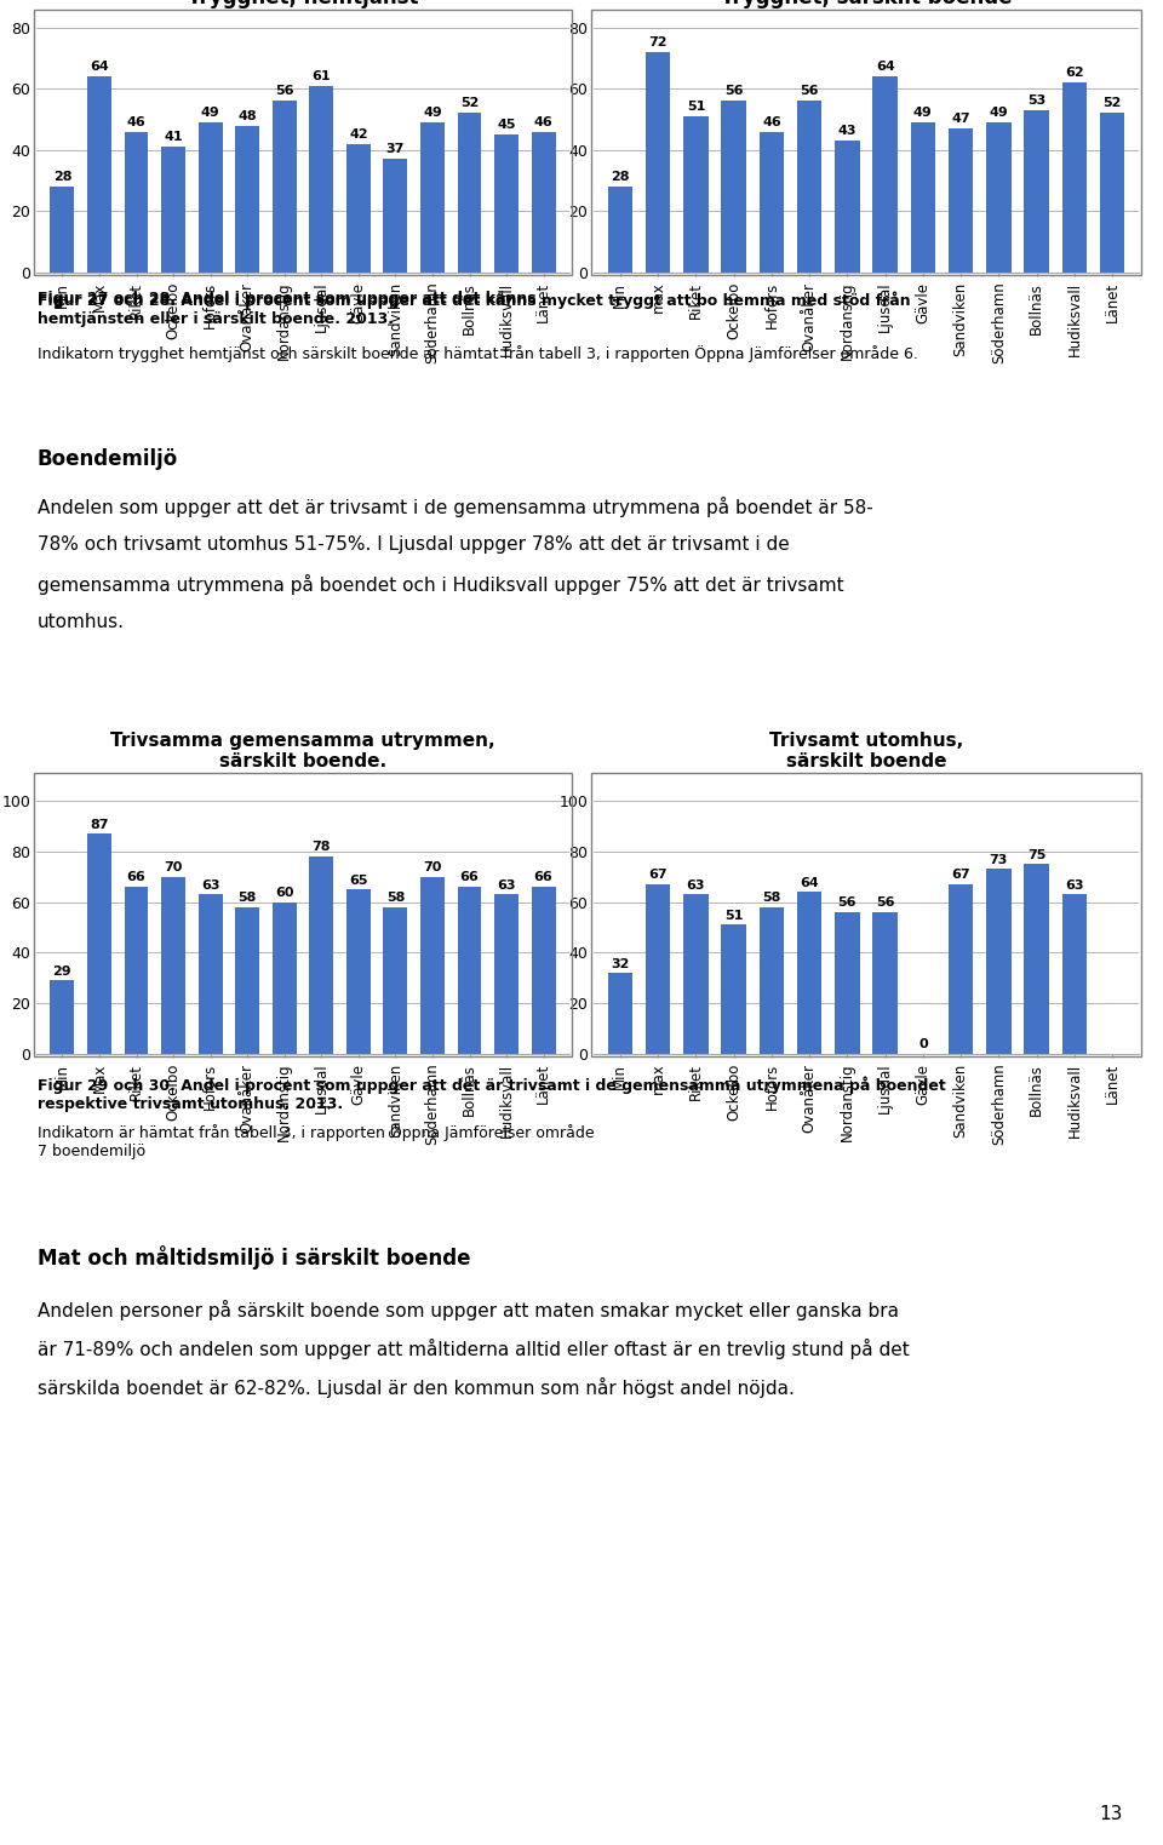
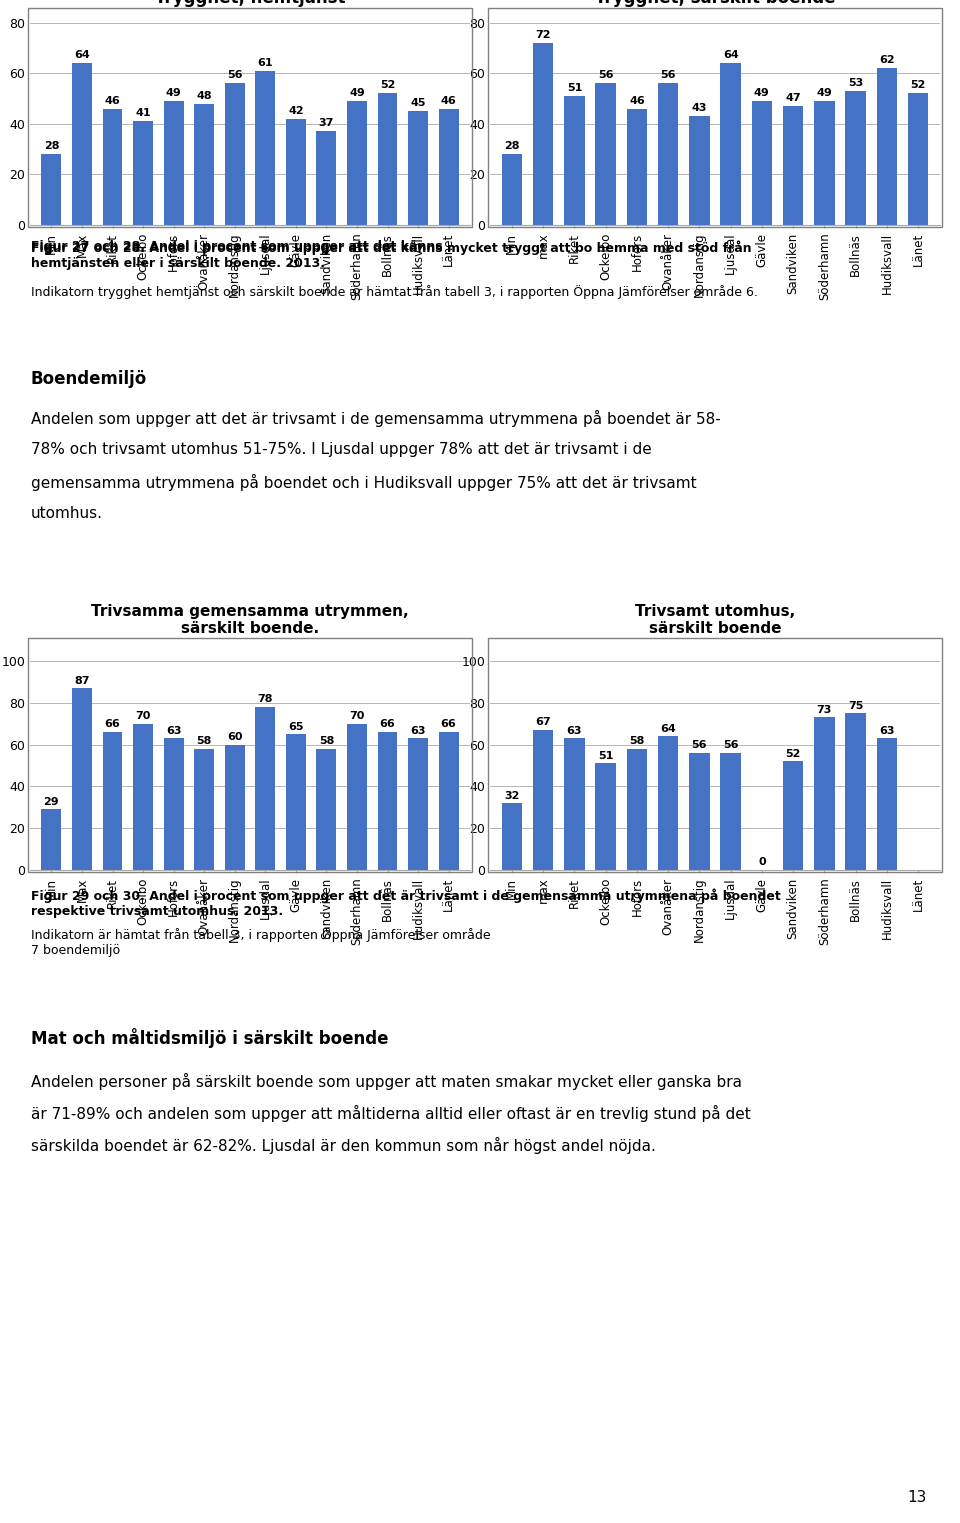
Trivsamt utomhus, särskilt boende/Sandviken: 67 -> 52
